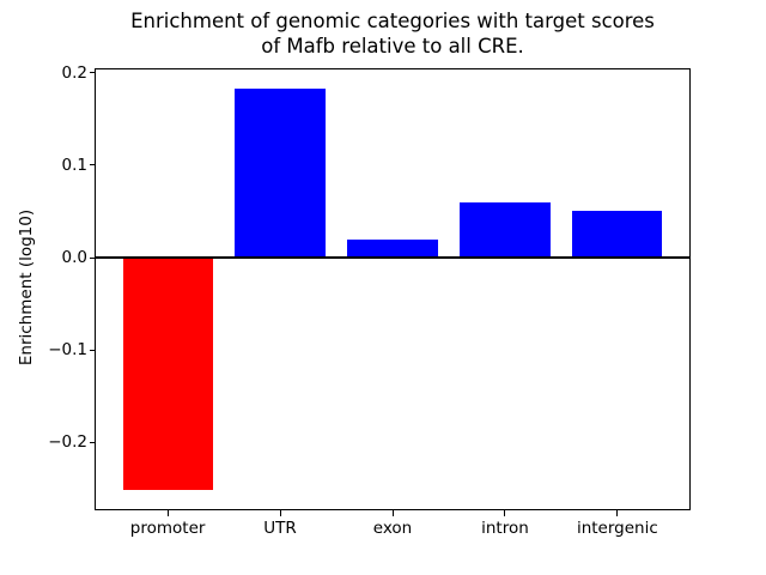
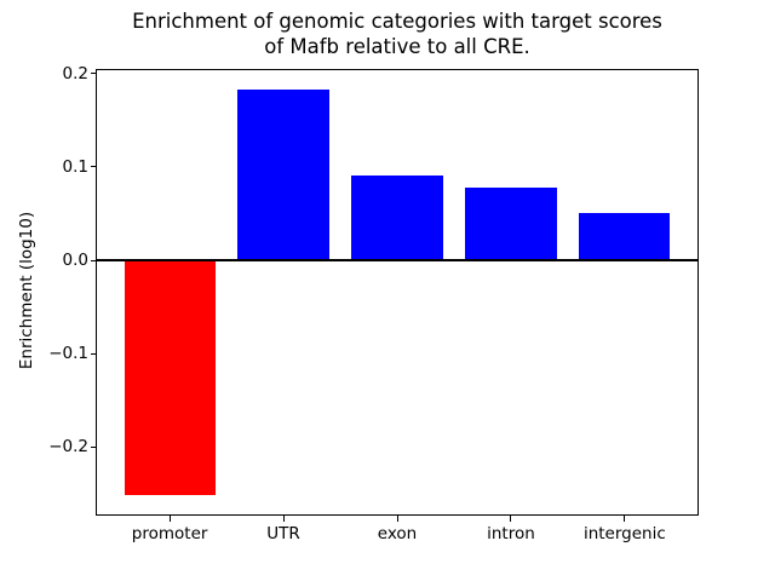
exon: 0.02 -> 0.09
intron: 0.06 -> 0.08
